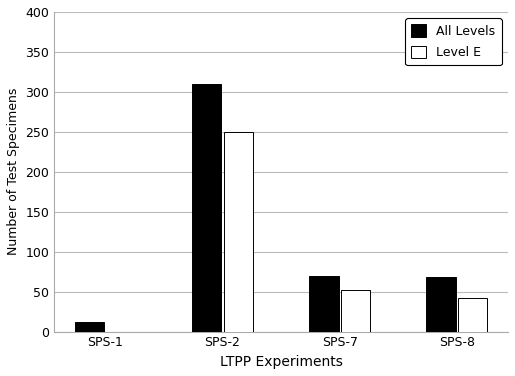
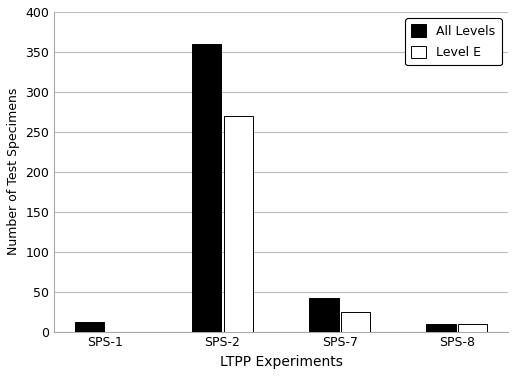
All Levels/SPS-2: 310 -> 360
Level E/SPS-2: 250 -> 270
All Levels/SPS-7: 70 -> 42
Level E/SPS-7: 52 -> 25
All Levels/SPS-8: 68 -> 10
Level E/SPS-8: 42 -> 9
